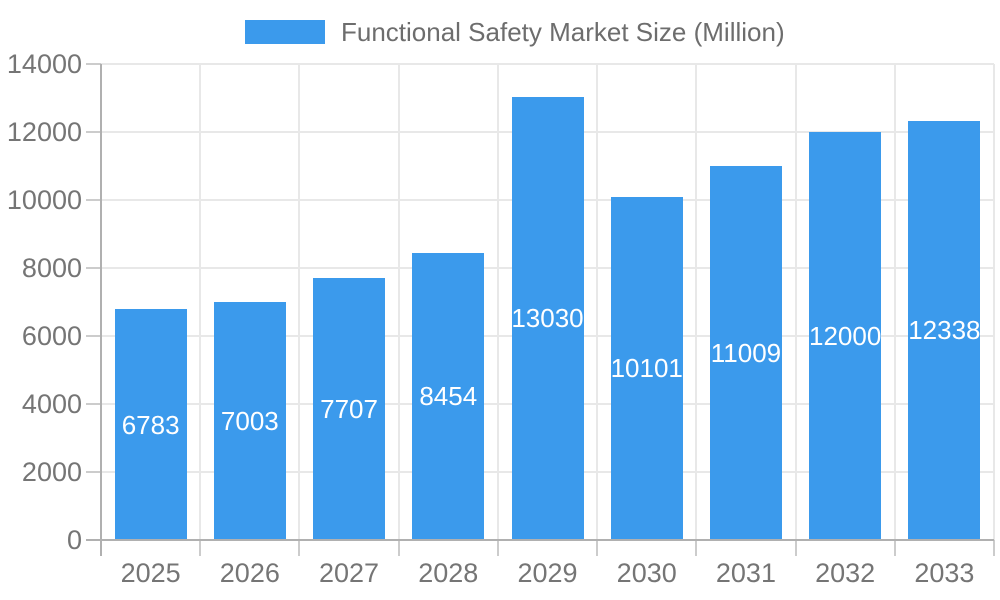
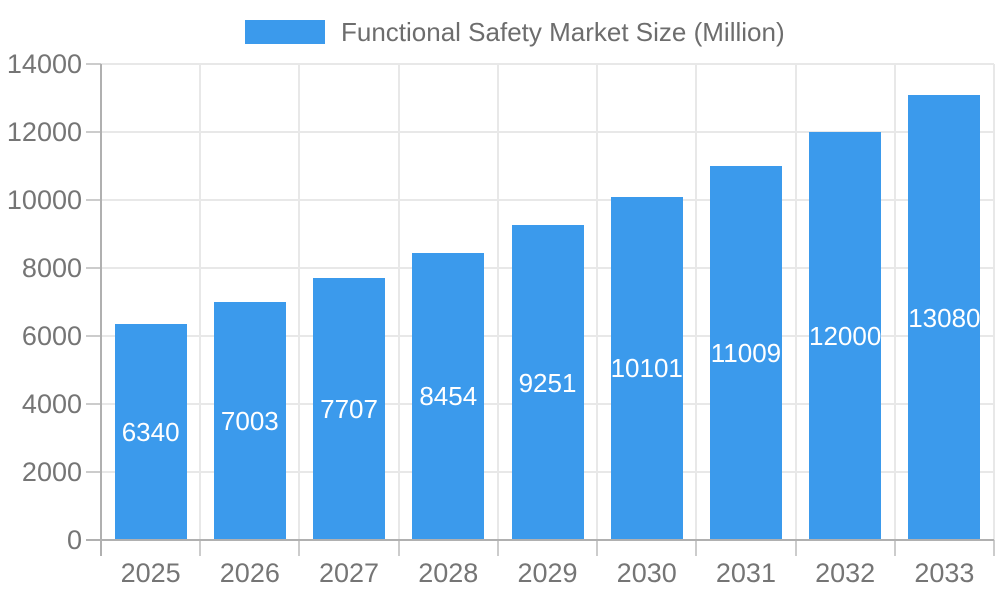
2025: 6783 -> 6340
2029: 13030 -> 9251
2033: 12338 -> 13080
